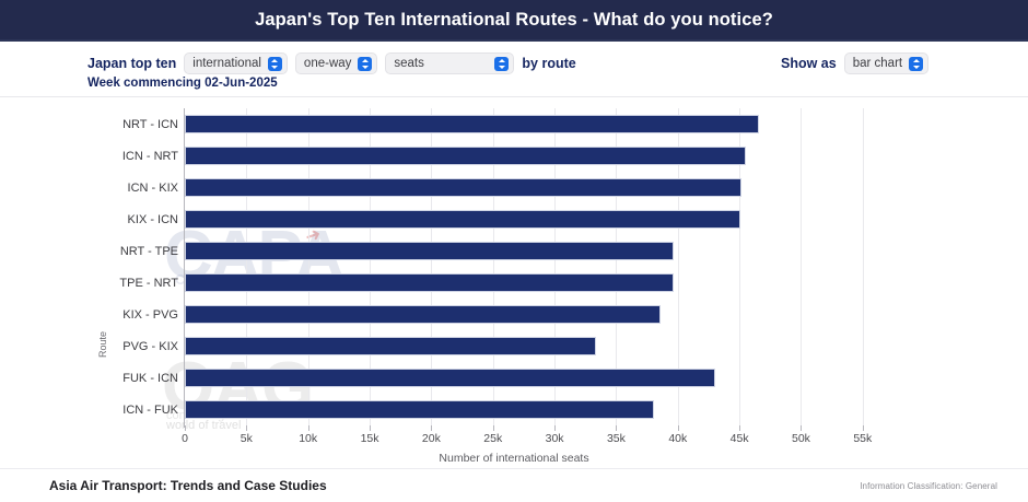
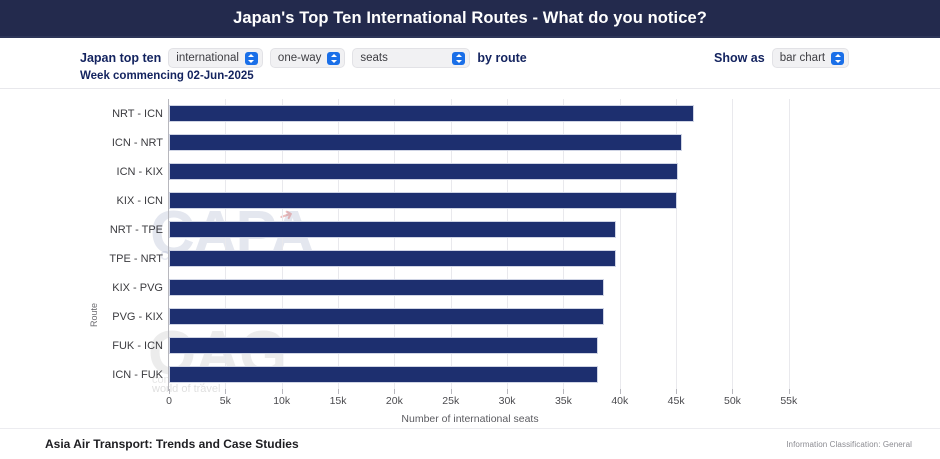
PVG - KIX: 33.4k -> 38.6k
FUK - ICN: 43.0k -> 38.1k
